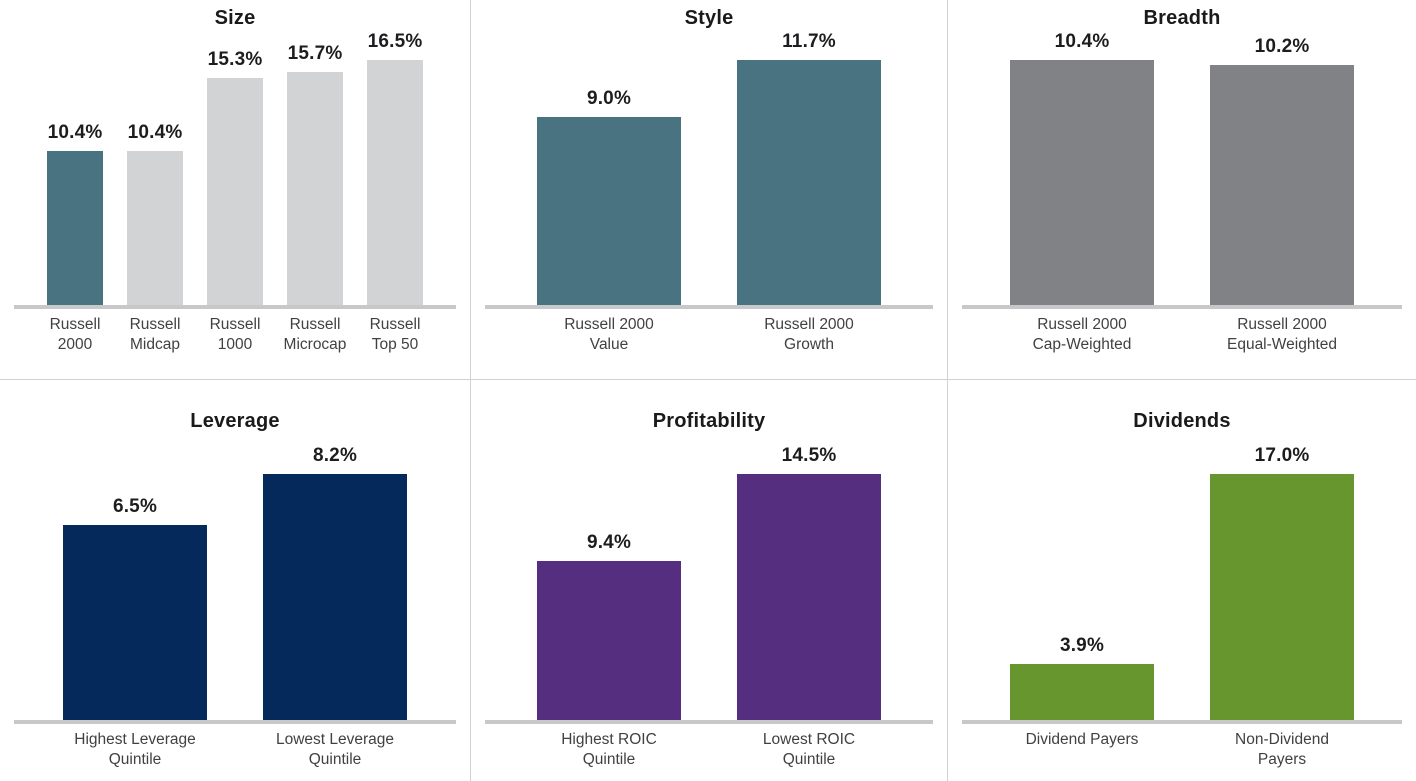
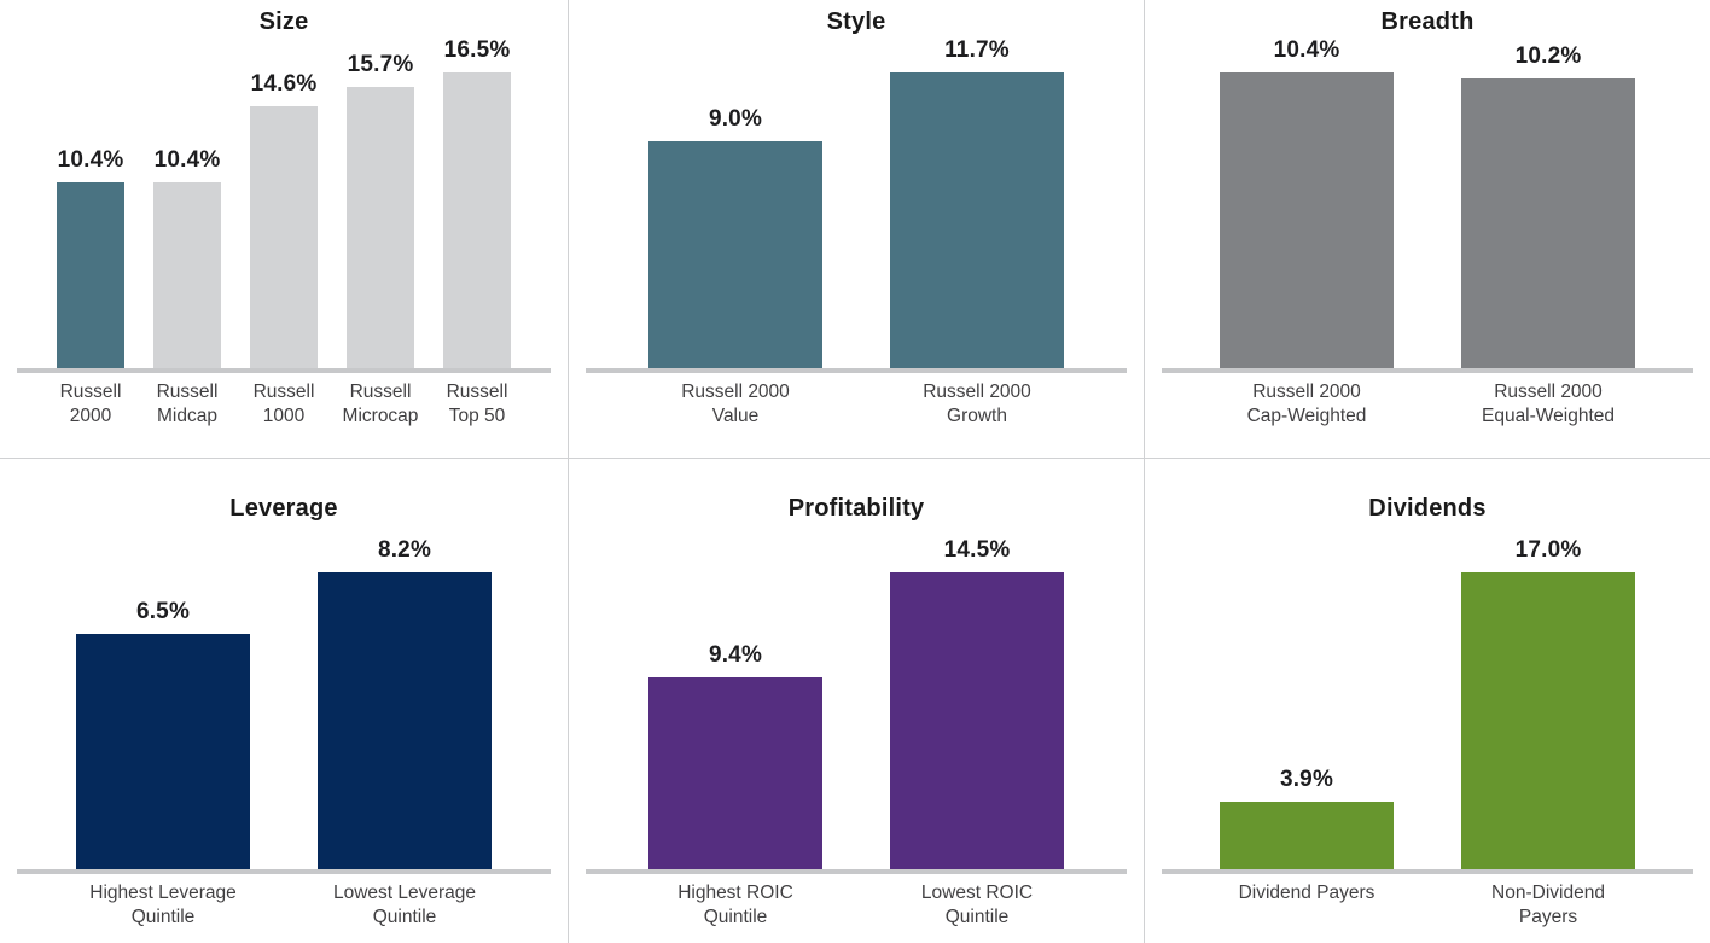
Size/Russell 1000: 15.3% -> 14.6%
